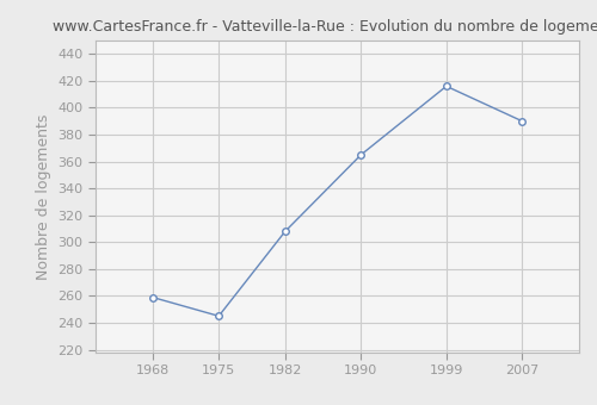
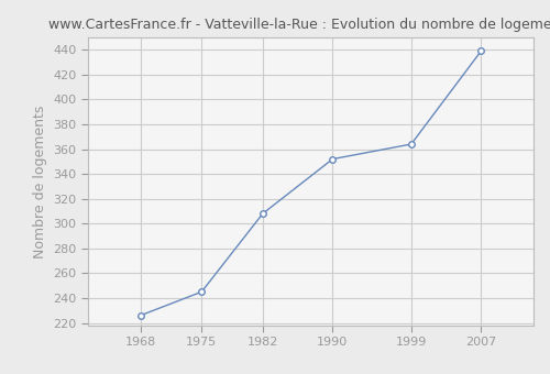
1968: 259 -> 226
1990: 365 -> 352
1999: 416 -> 364
2007: 390 -> 439
